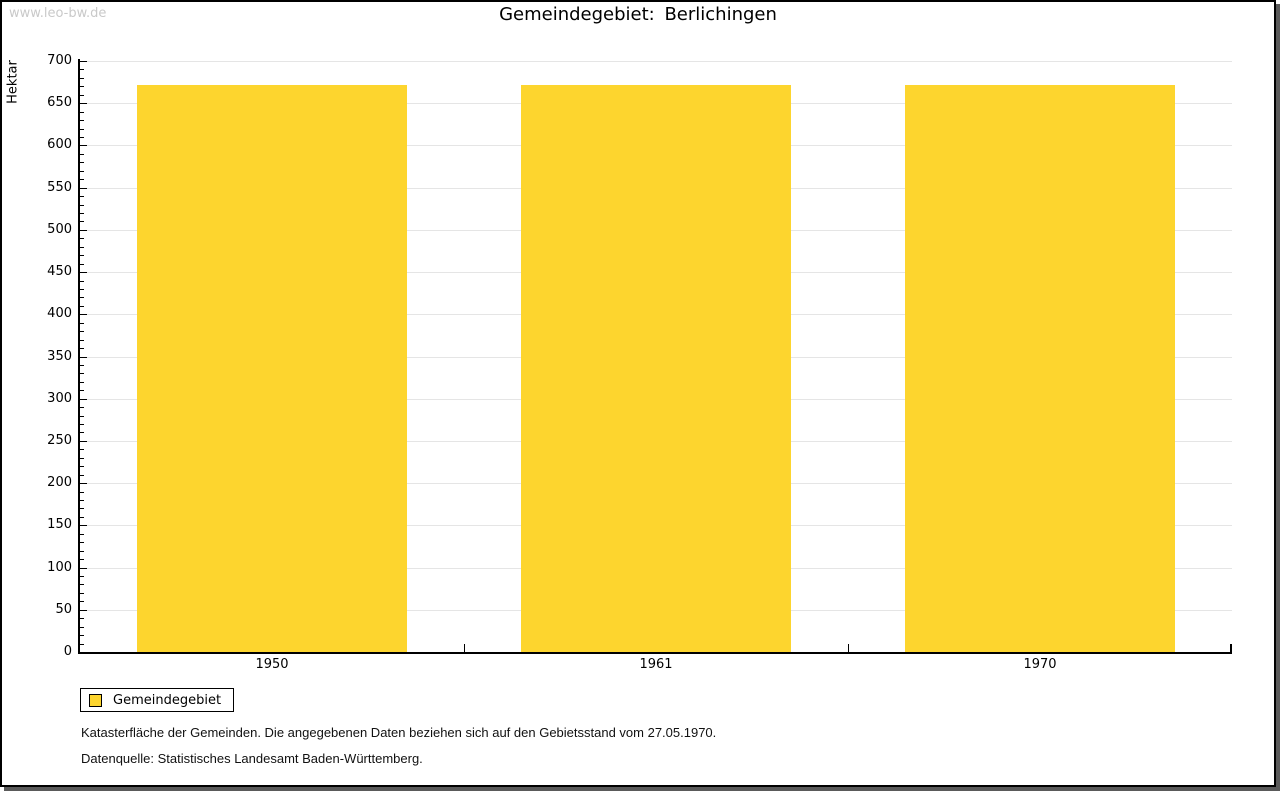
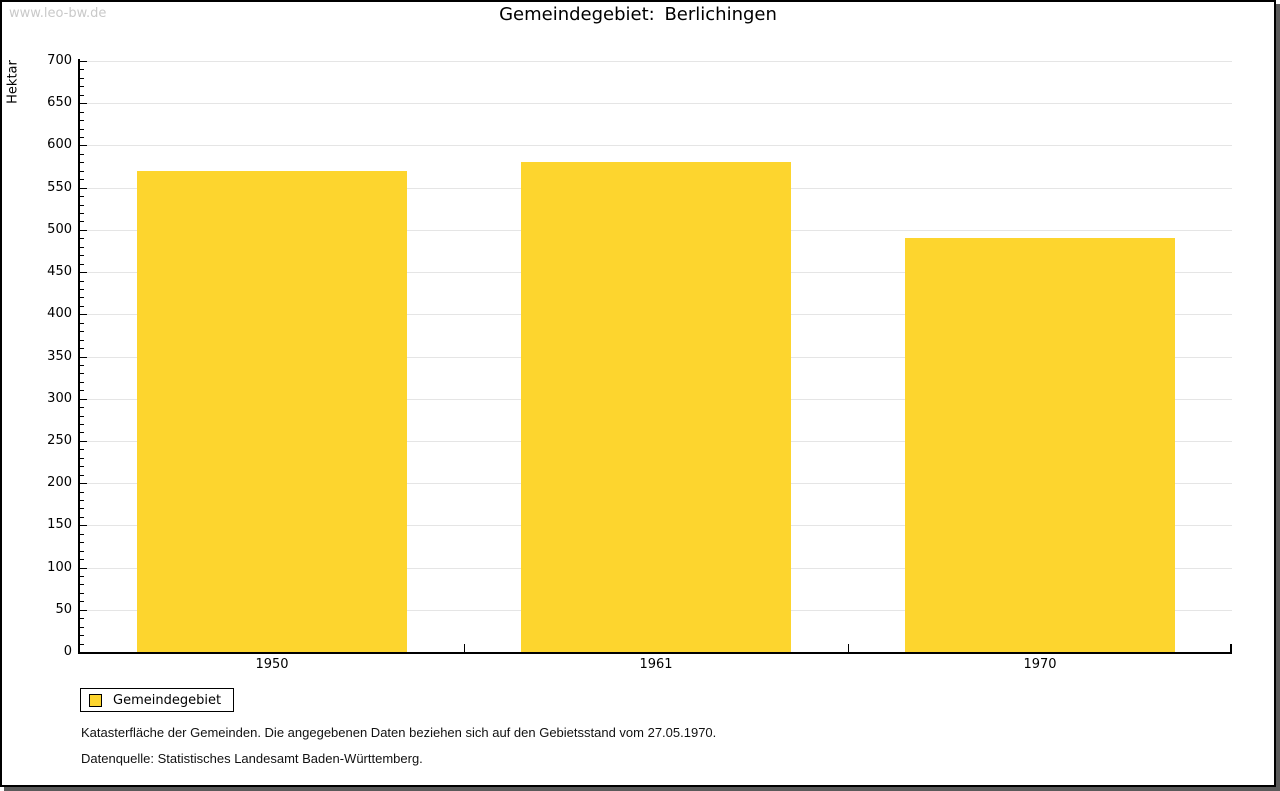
1950: 670 -> 570
1961: 670 -> 580
1970: 670 -> 490
